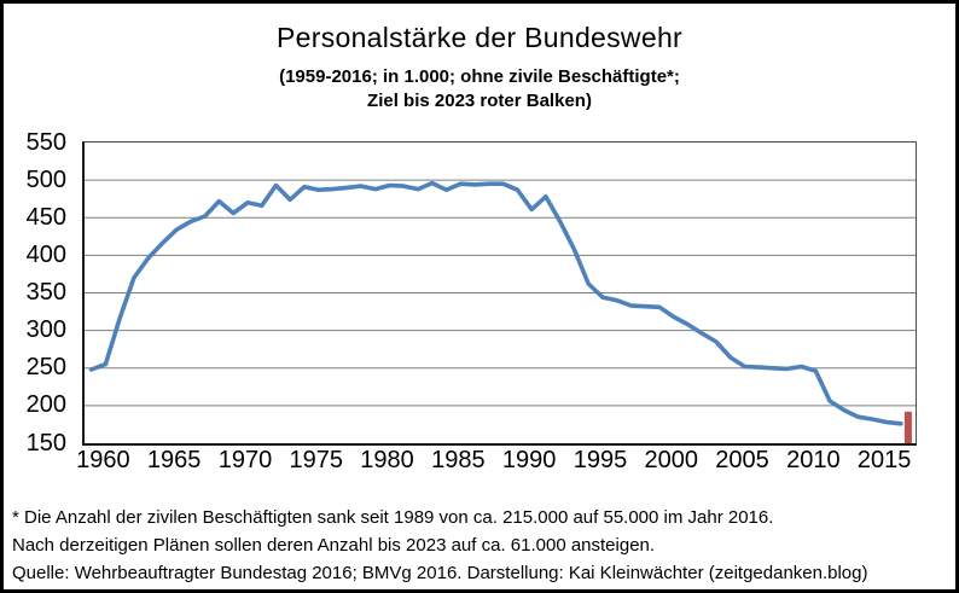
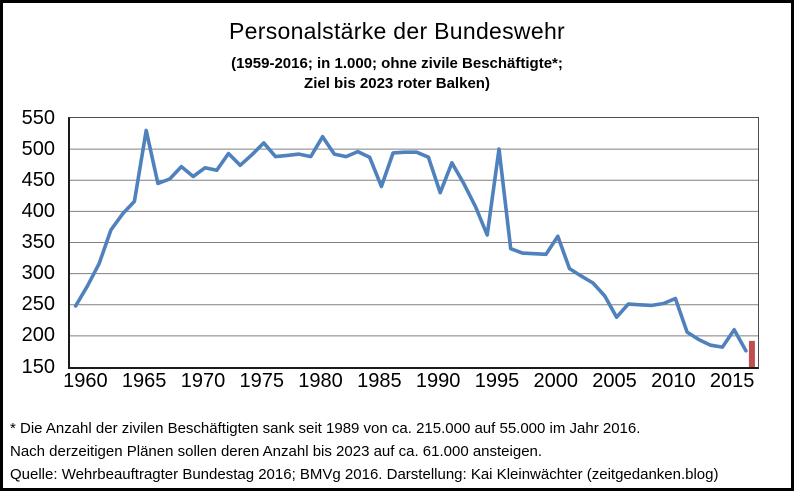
1960: 260 -> 280
1965: 430 -> 530
1975: 490 -> 510
1980: 490 -> 520
1985: 500 -> 440
1990: 460 -> 430
1995: 340 -> 500
2000: 320 -> 360
2005: 250 -> 230
2010: 250 -> 260
2015: 180 -> 210
